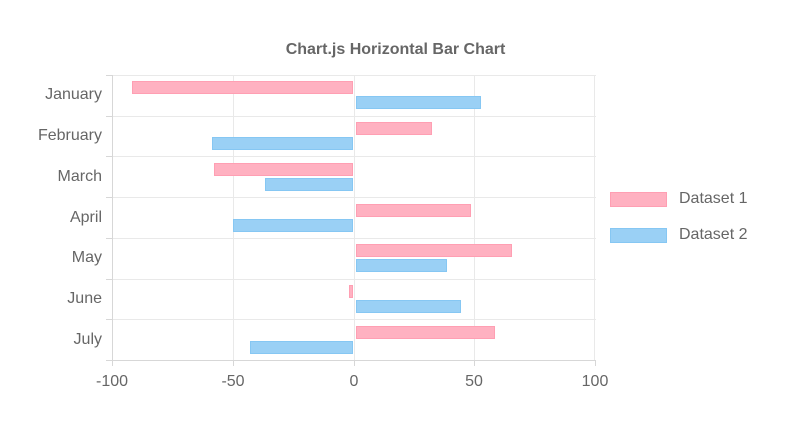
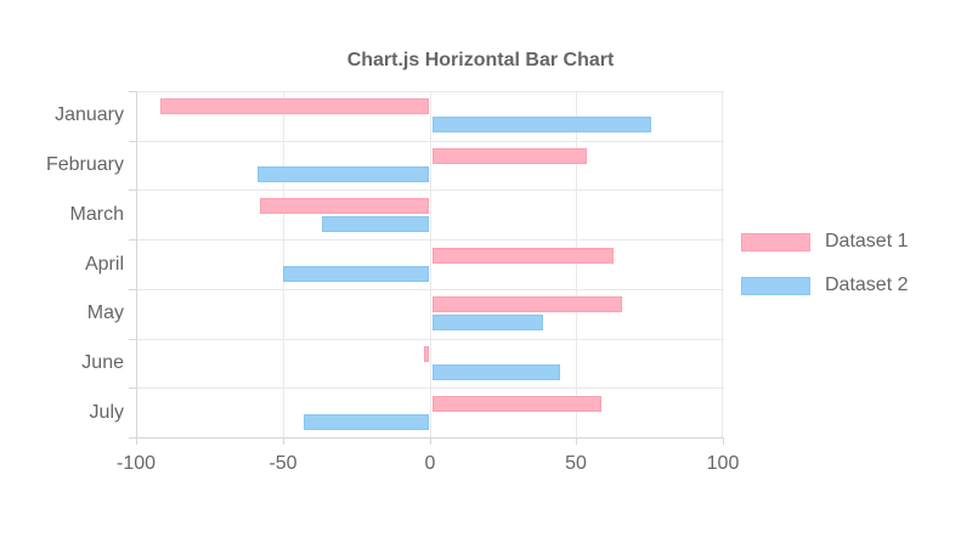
Dataset 2/January: 52 -> 75
Dataset 1/February: 32 -> 53
Dataset 1/April: 48 -> 62
